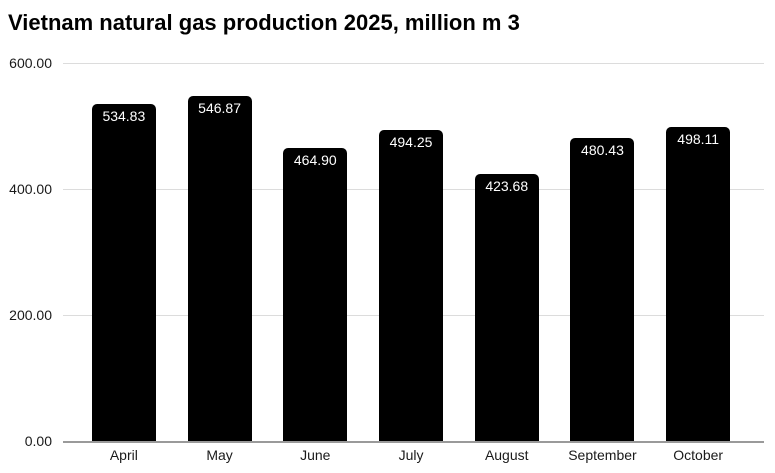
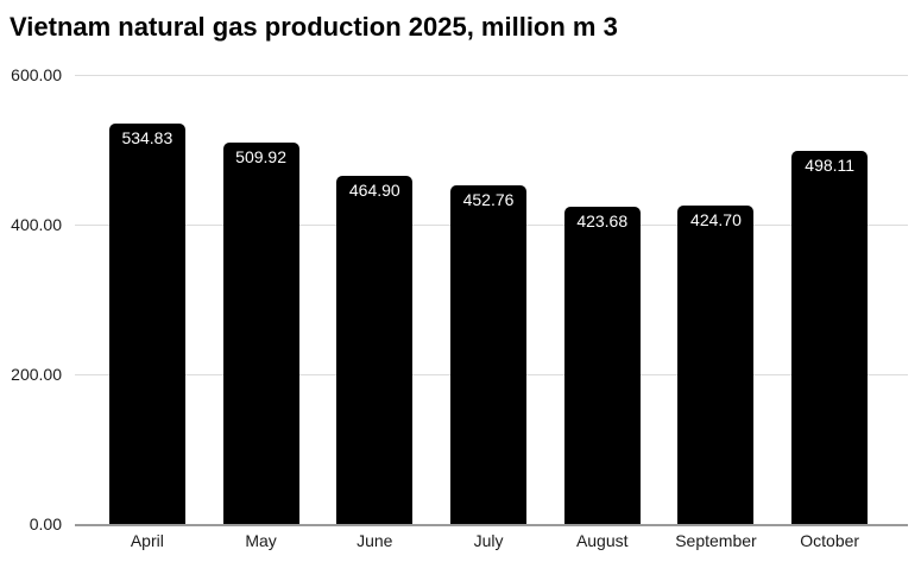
May: 546.87 -> 509.92
July: 494.25 -> 452.76
September: 480.43 -> 424.70
